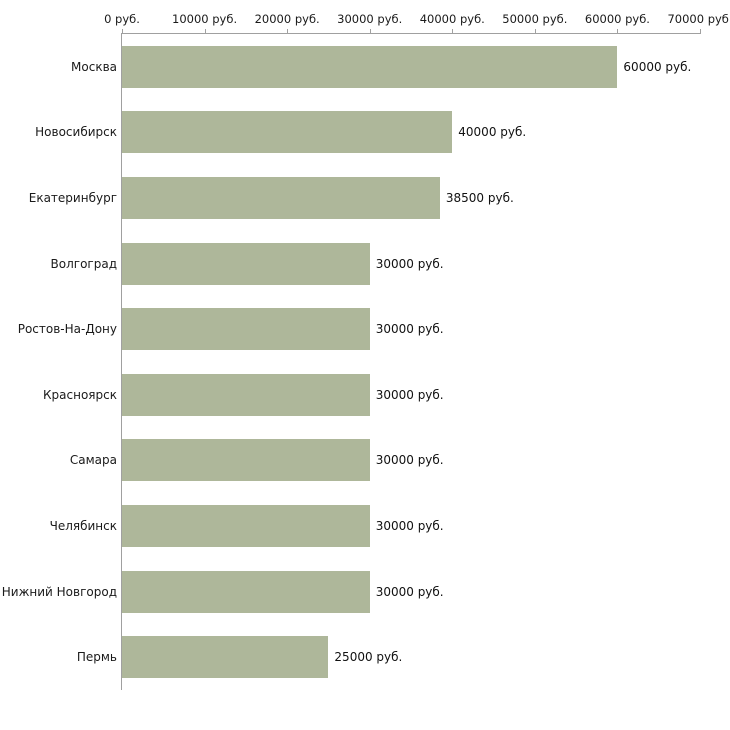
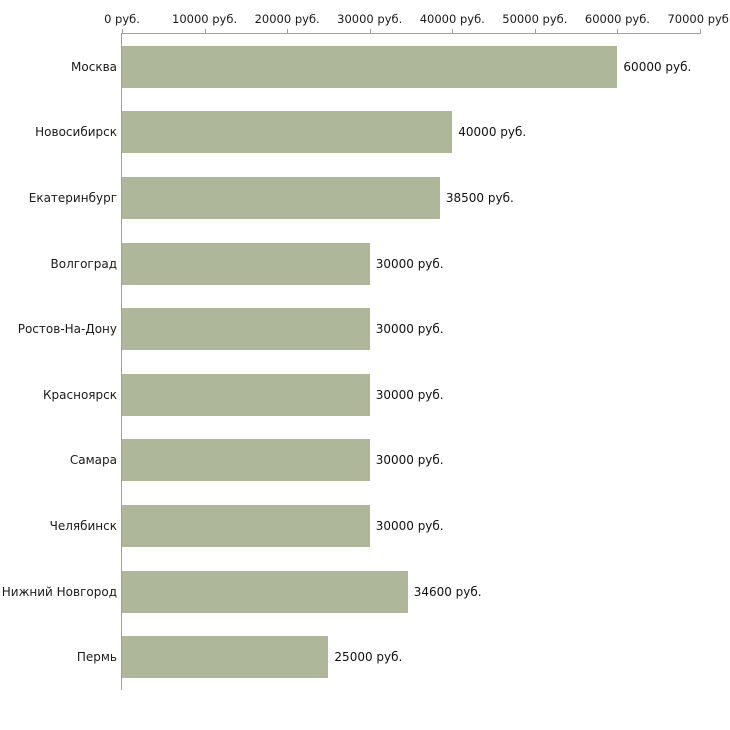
Нижний Новгород: 30000 -> 34600
